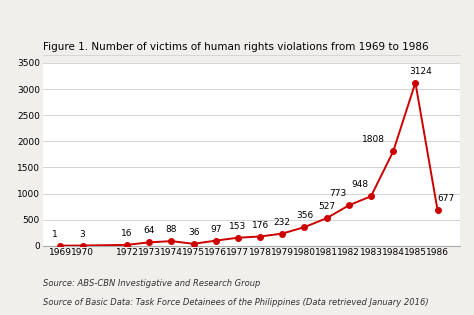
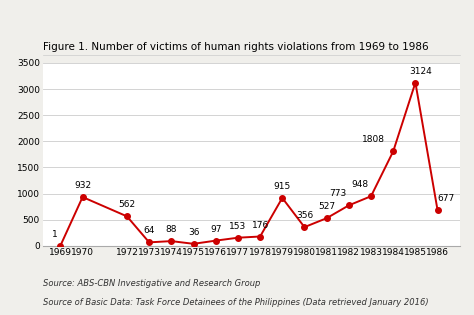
1970: 3 -> 932
1972: 16 -> 562
1979: 232 -> 915
